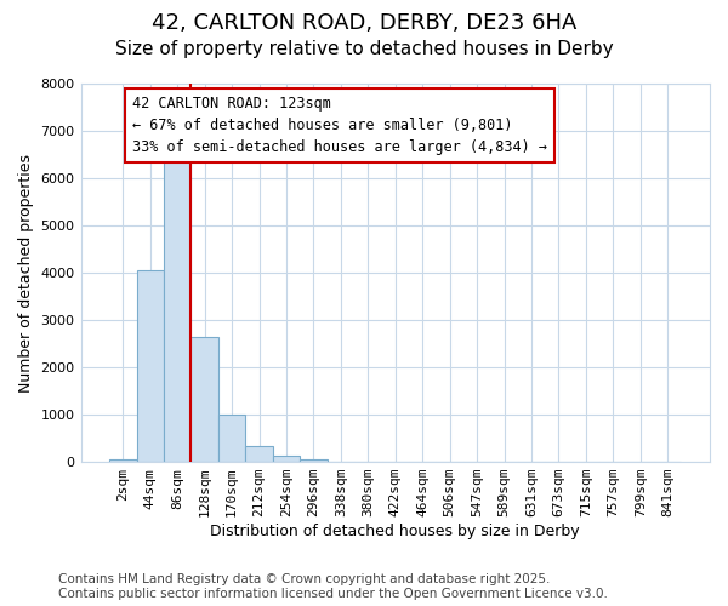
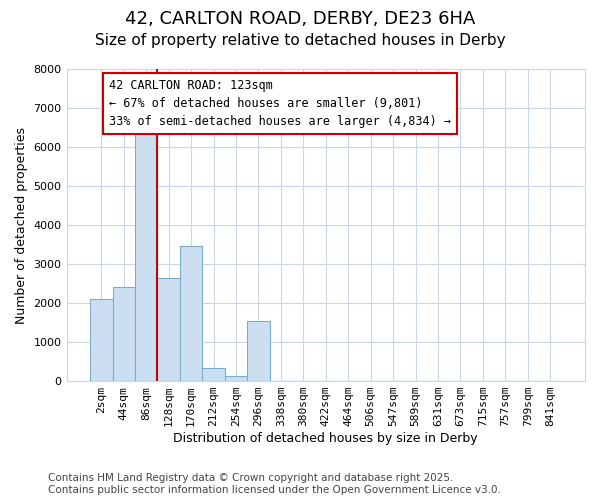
2sqm: 50 -> 2100
44sqm: 4050 -> 2400
170sqm: 1000 -> 3450
296sqm: 50 -> 1550
